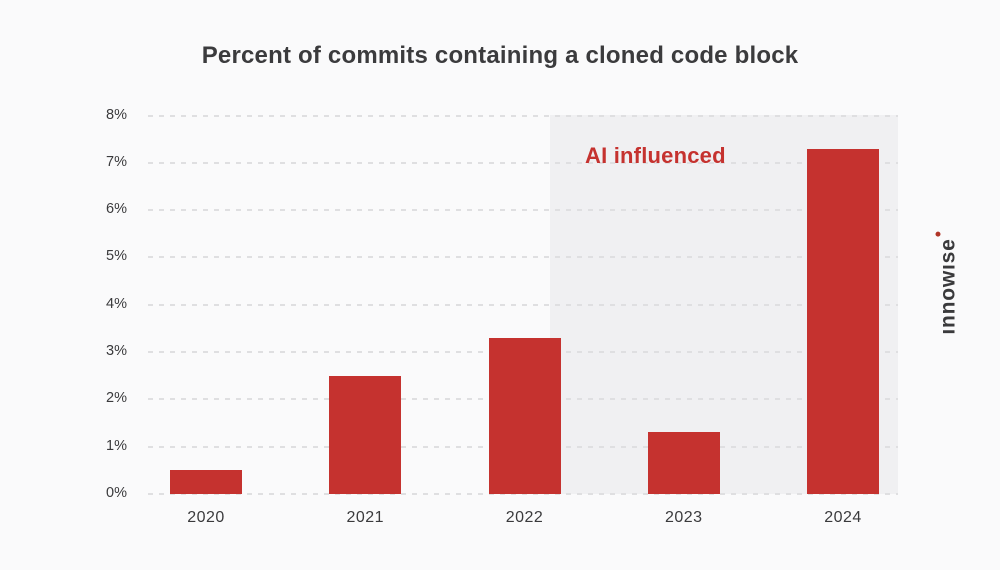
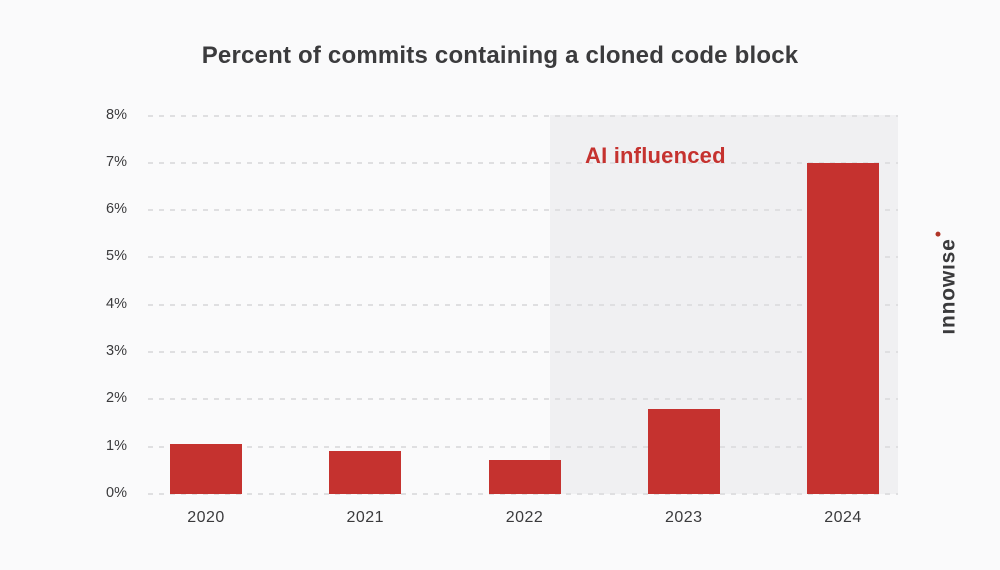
2020: 0.5% -> 1.1%
2021: 2.5% -> 0.9%
2022: 3.3% -> 0.7%
2023: 1.3% -> 1.8%
2024: 7.3% -> 7.0%
